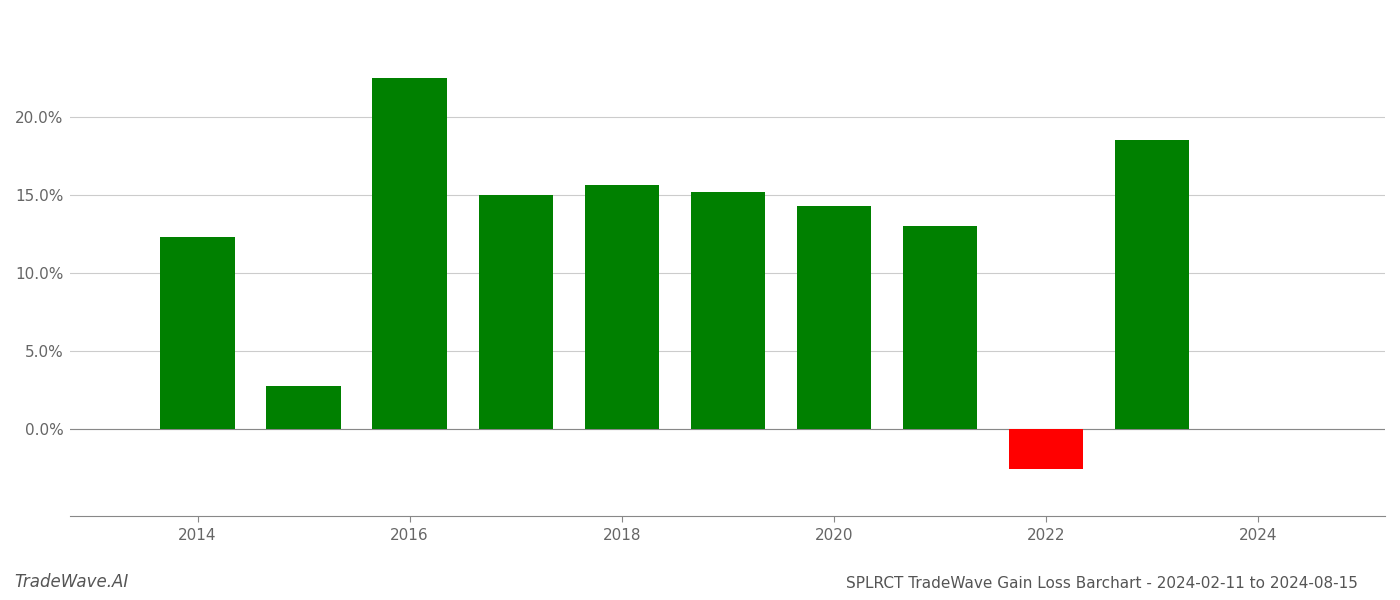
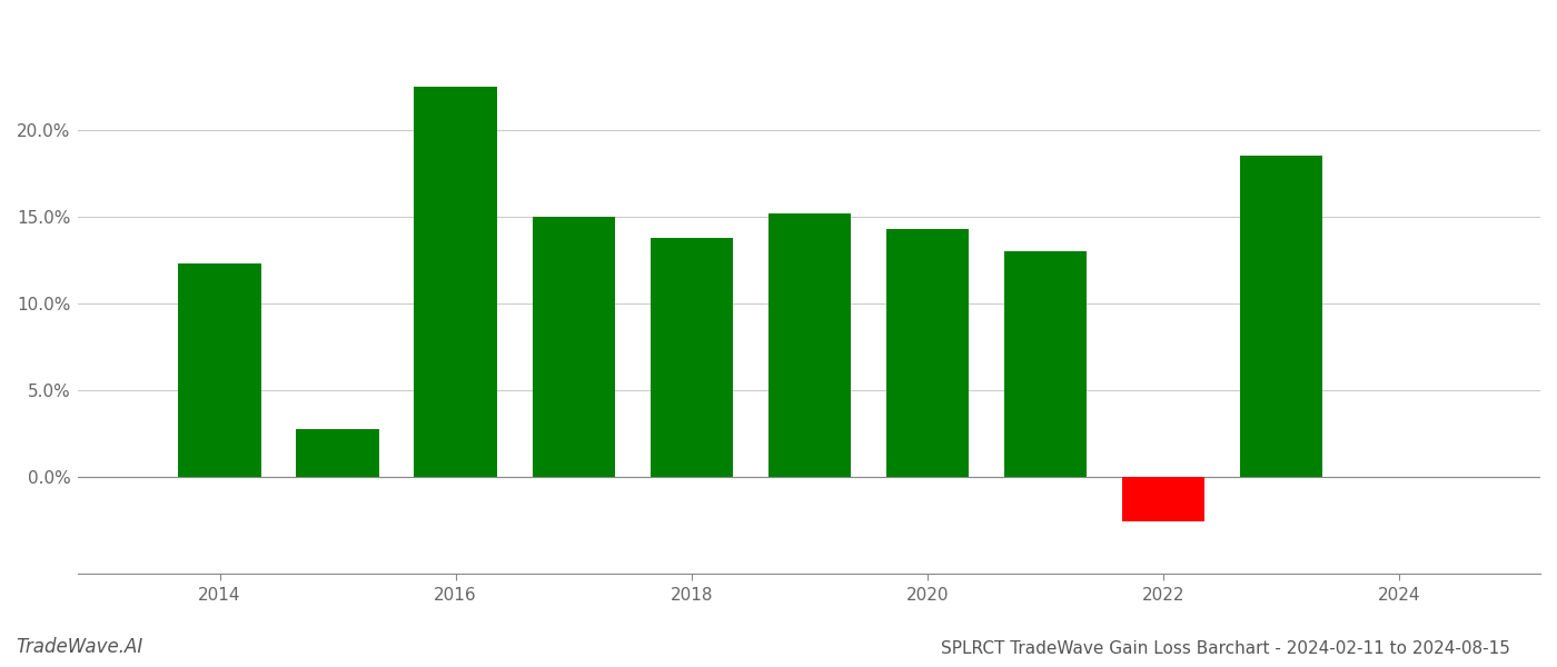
2018: 15.6% -> 13.8%
